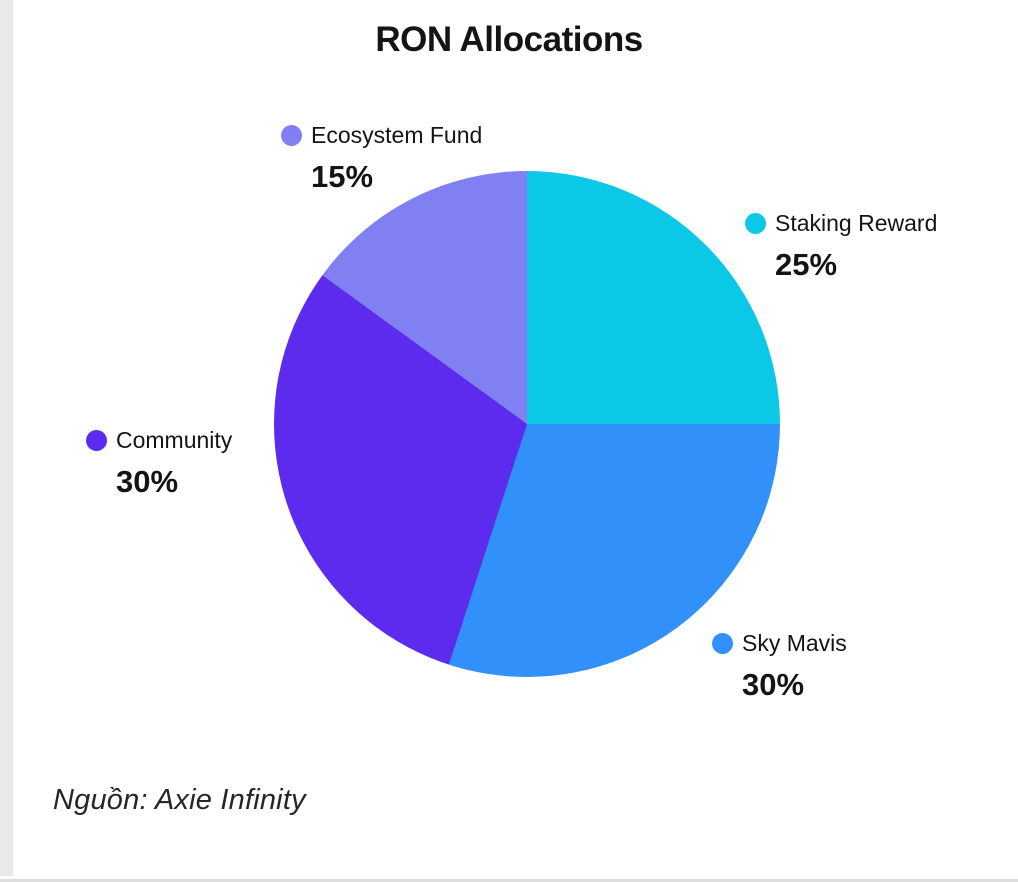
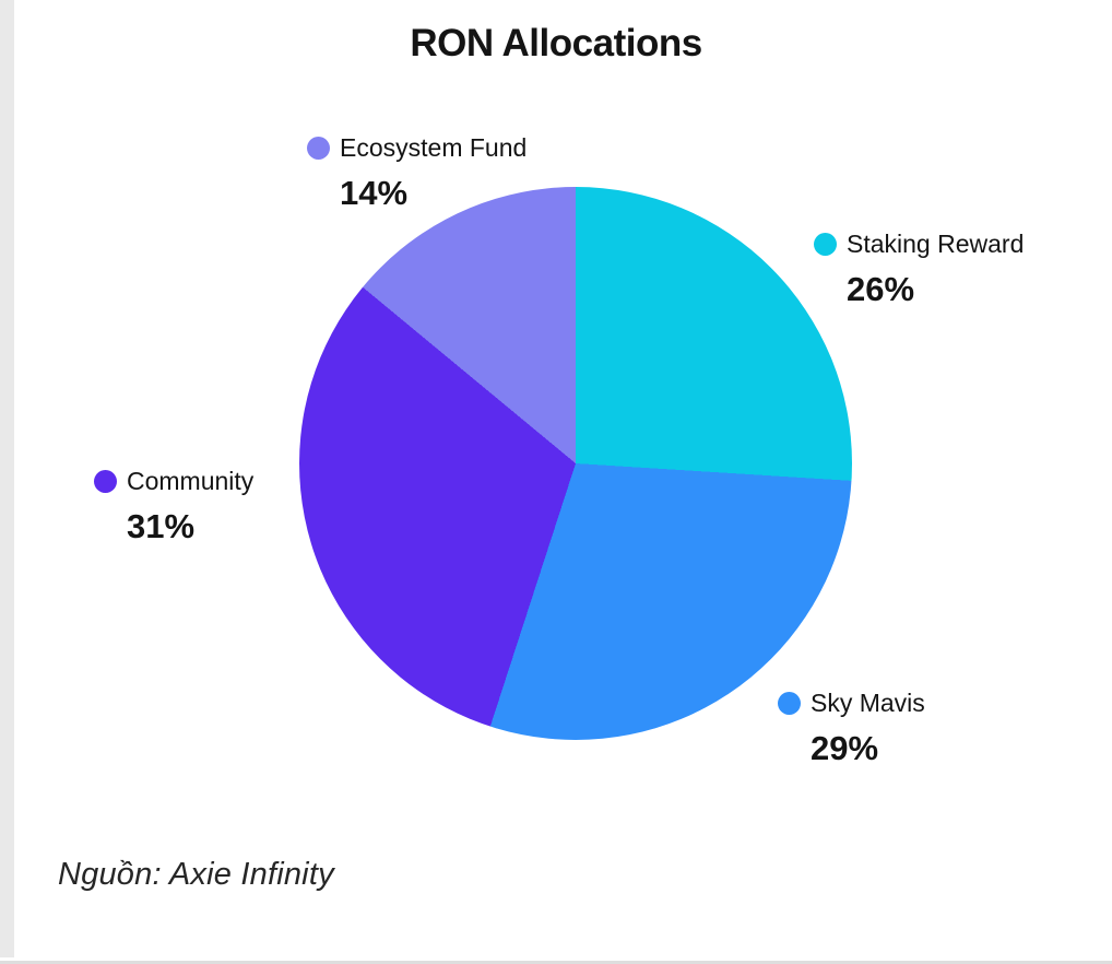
Staking Reward: 25% -> 26%
Sky Mavis: 30% -> 29%
Community: 30% -> 31%
Ecosystem Fund: 15% -> 14%
